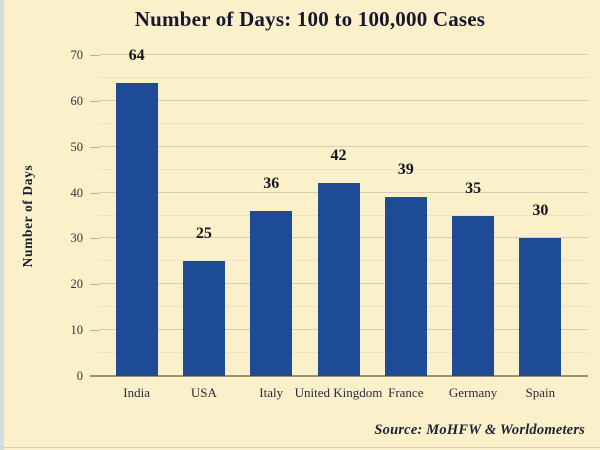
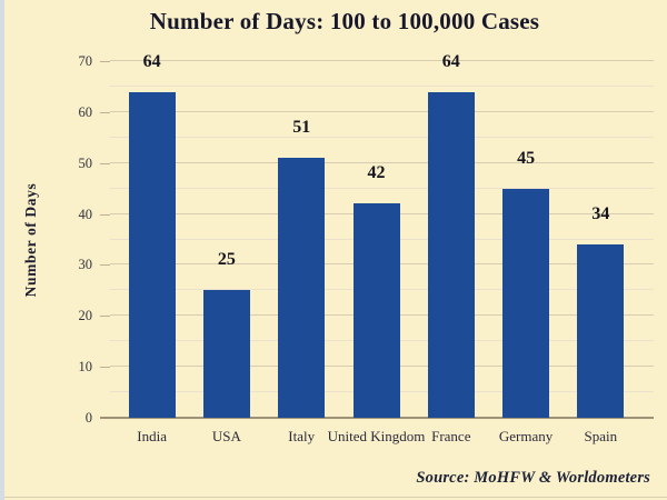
Italy: 36 -> 51
France: 39 -> 64
Germany: 35 -> 45
Spain: 30 -> 34
